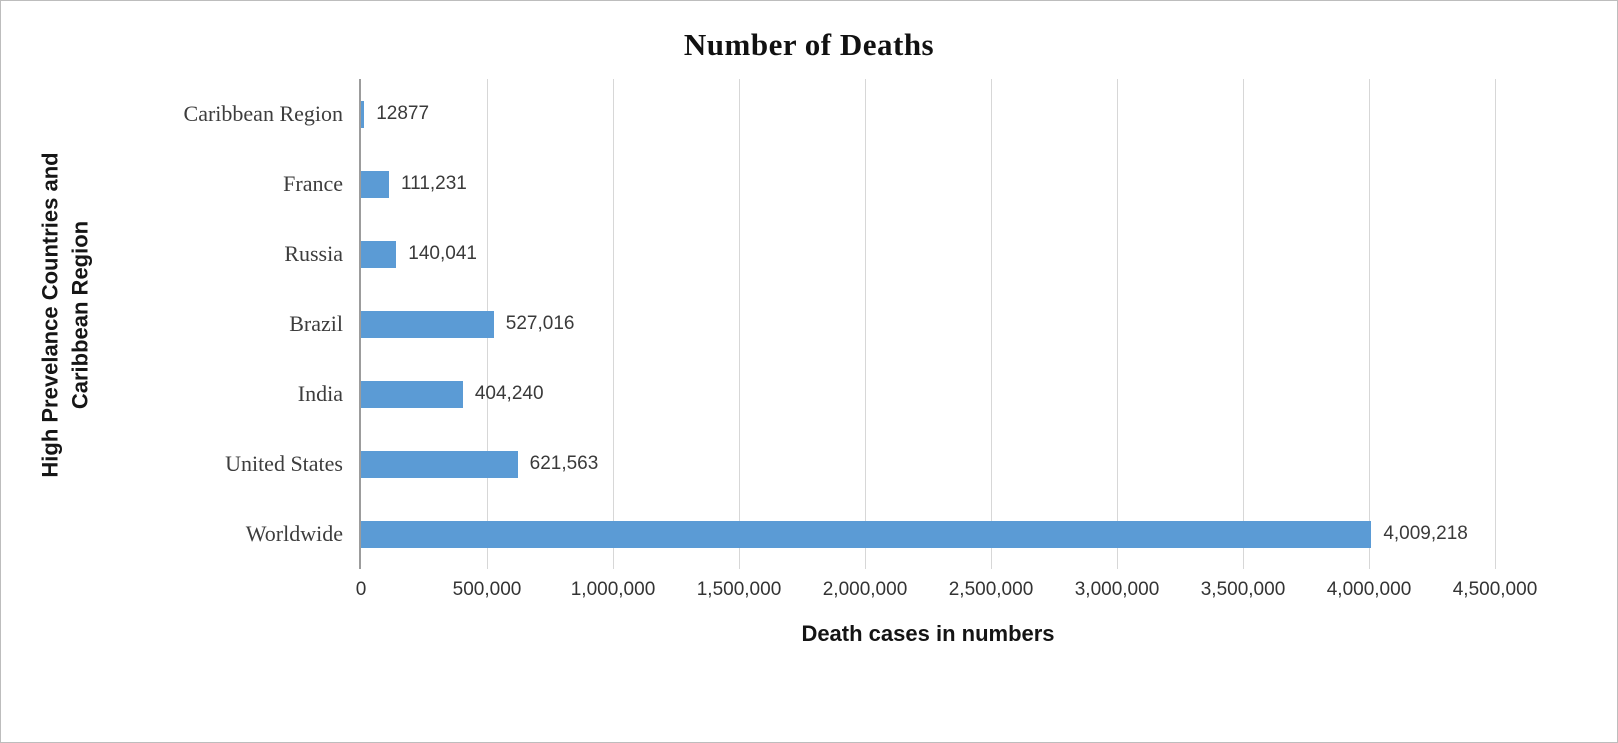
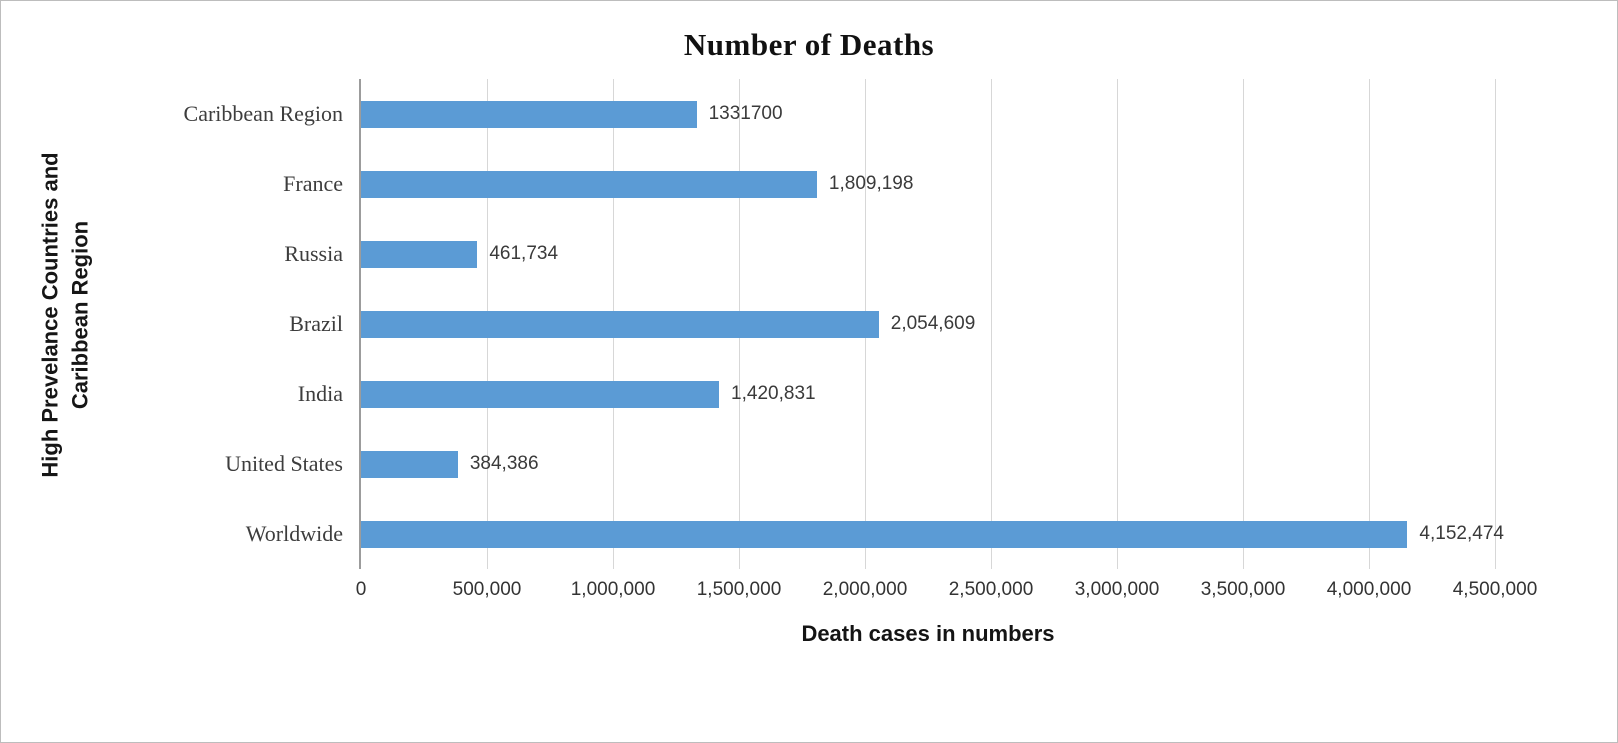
Caribbean Region: 12877 -> 1331700
France: 111,231 -> 1,809,198
Russia: 140,041 -> 461,734
Brazil: 527,016 -> 2,054,609
India: 404,240 -> 1,420,831
United States: 621,563 -> 384,386
Worldwide: 4,009,218 -> 4,152,474
